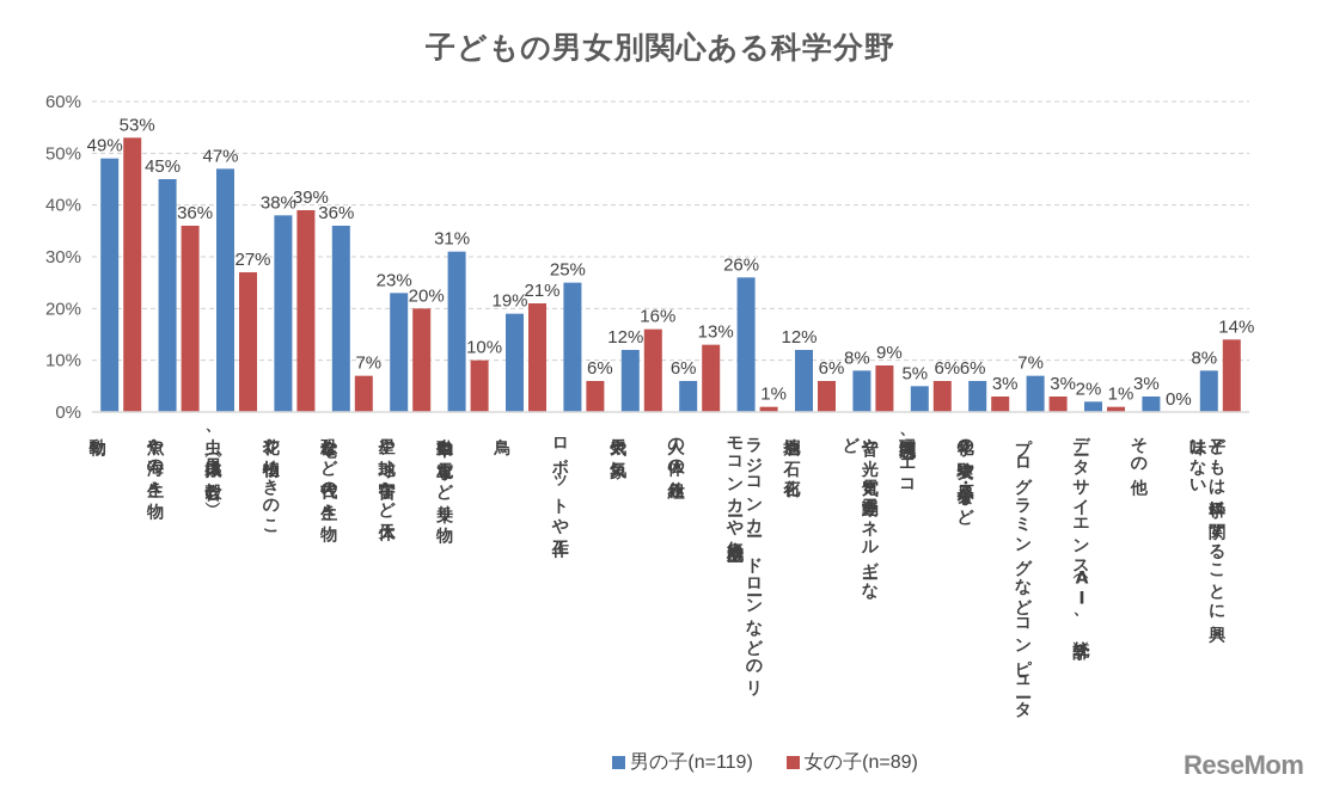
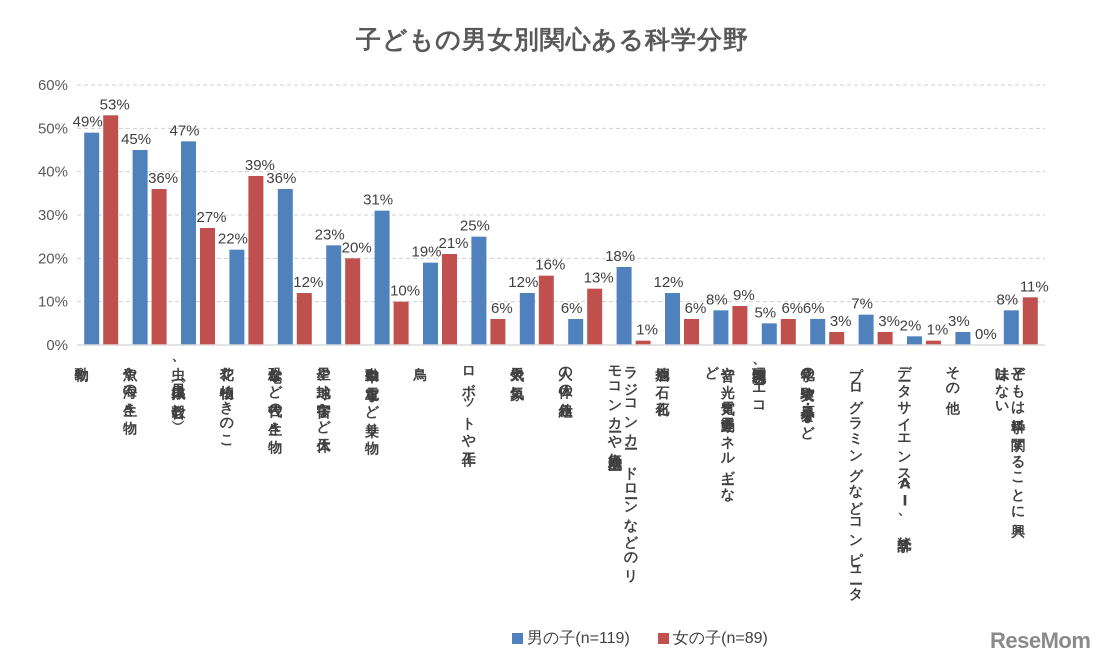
男の子(n=119)/花や植物、きのこ: 38% -> 22%
女の子(n=89)/恐竜など古代の生き物: 7% -> 12%
男の子(n=119)/ラジコンカー、ドローンなどのリモコンカーや無人航空機: 26% -> 18%
女の子(n=89)/子どもは科学に関することに興味はない: 14% -> 11%
